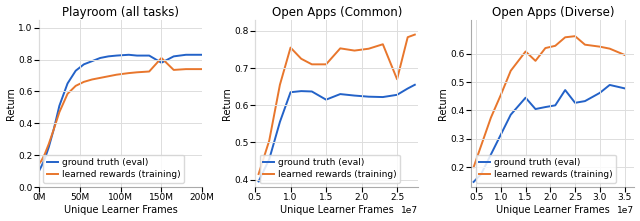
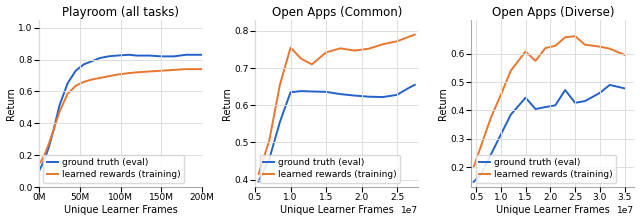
Playroom (all tasks)/ground truth (eval)/150M: 0.78 -> 0.82
Playroom (all tasks)/learned rewards (training)/150M: 0.81 -> 0.73
Open Apps (Common)/ground truth (eval)/1.5: 0.615 -> 0.636
Open Apps (Common)/learned rewards (training)/1.5: 0.710 -> 0.742
Open Apps (Common)/learned rewards (training)/2.5: 0.670 -> 0.772
